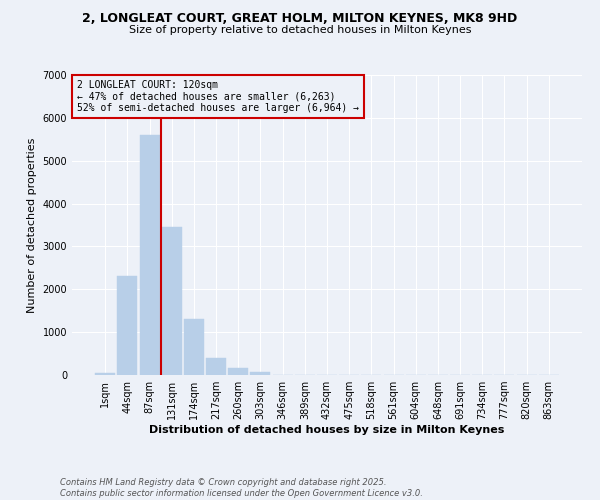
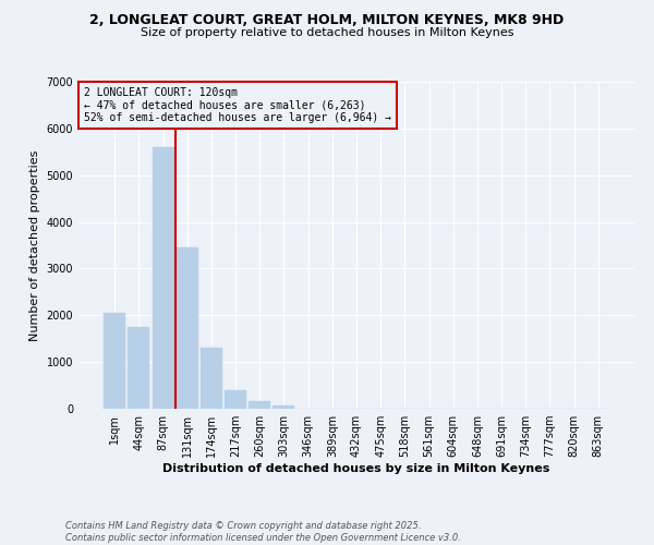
1sqm: 50 -> 2050
44sqm: 2300 -> 1750
